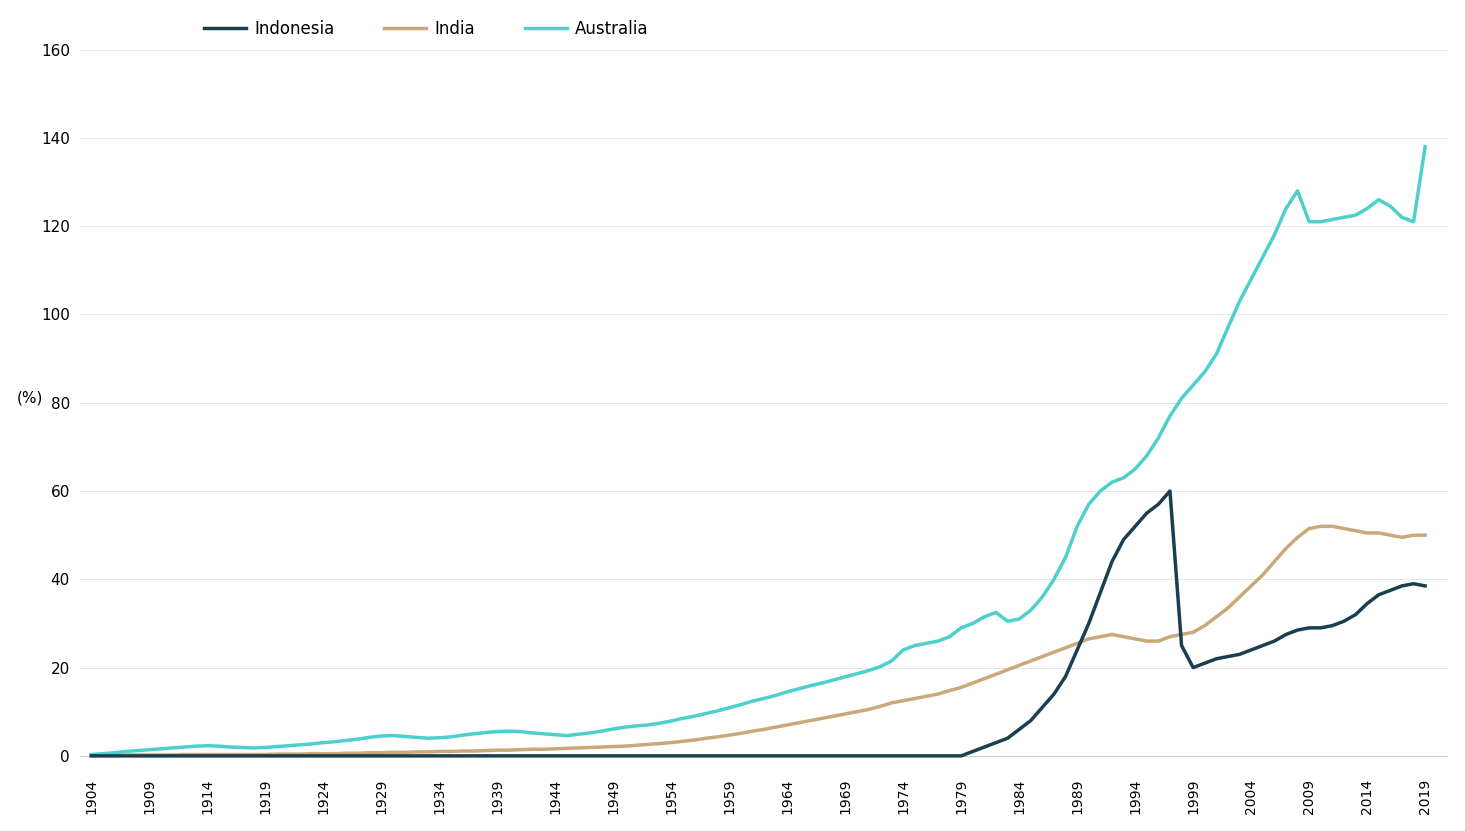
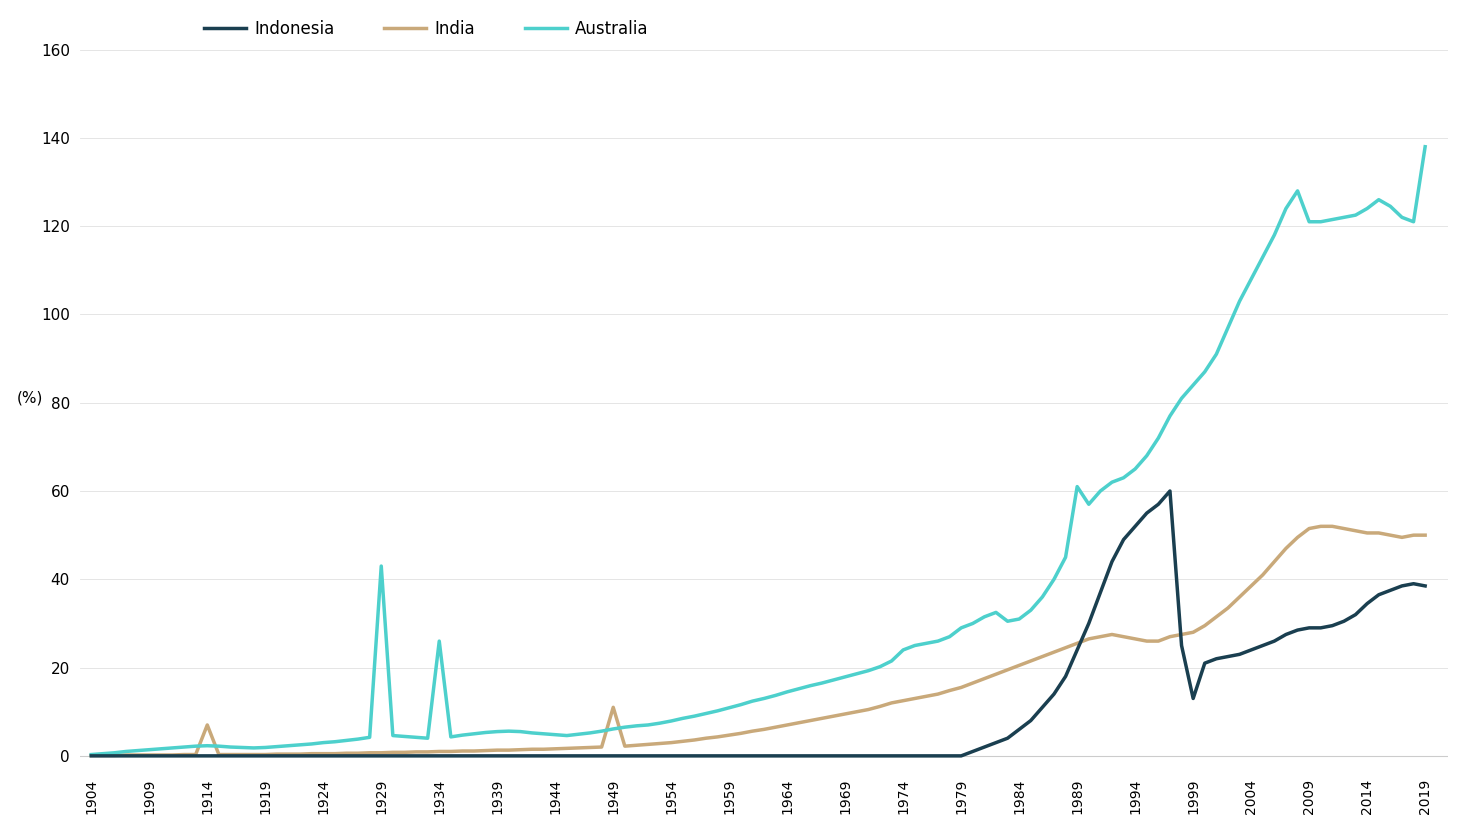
India/1914: 0.3 -> 7.0
Australia/1929: 4.5 -> 43.0
Australia/1934: 4.1 -> 26.0
India/1949: 2.1 -> 11.0
Australia/1989: 52.0 -> 61.0
Indonesia/1999: 20.0 -> 13.0
